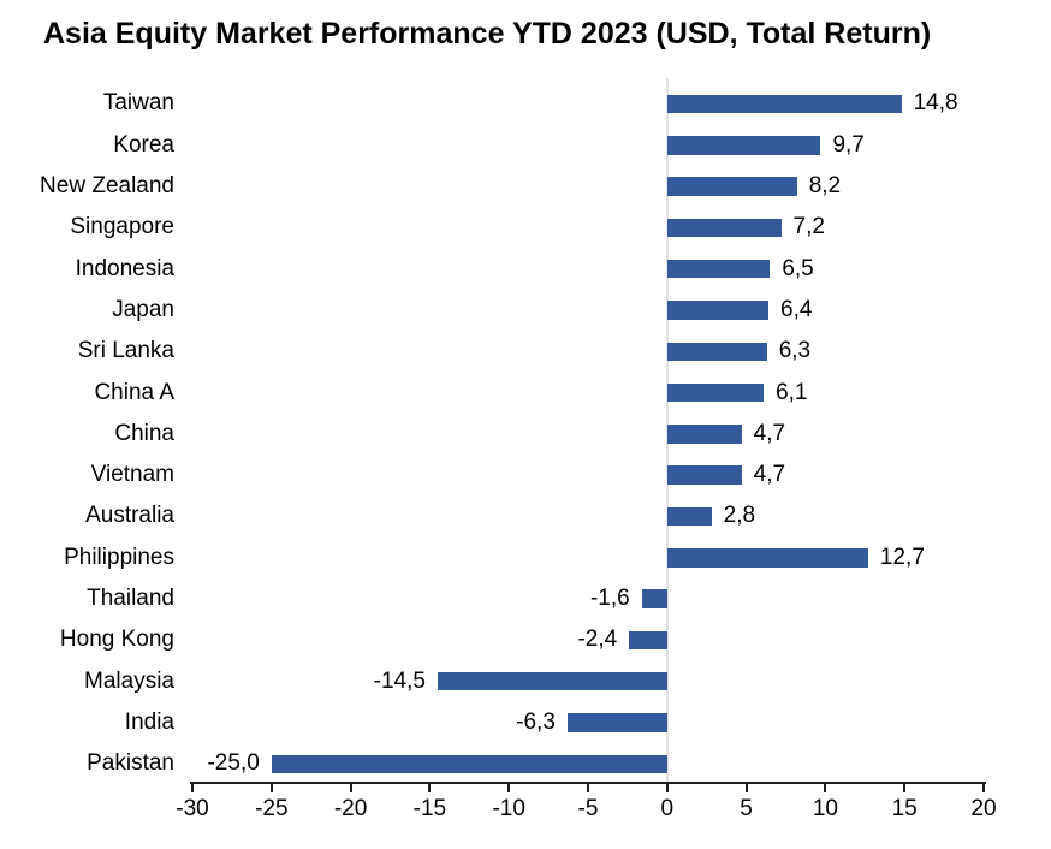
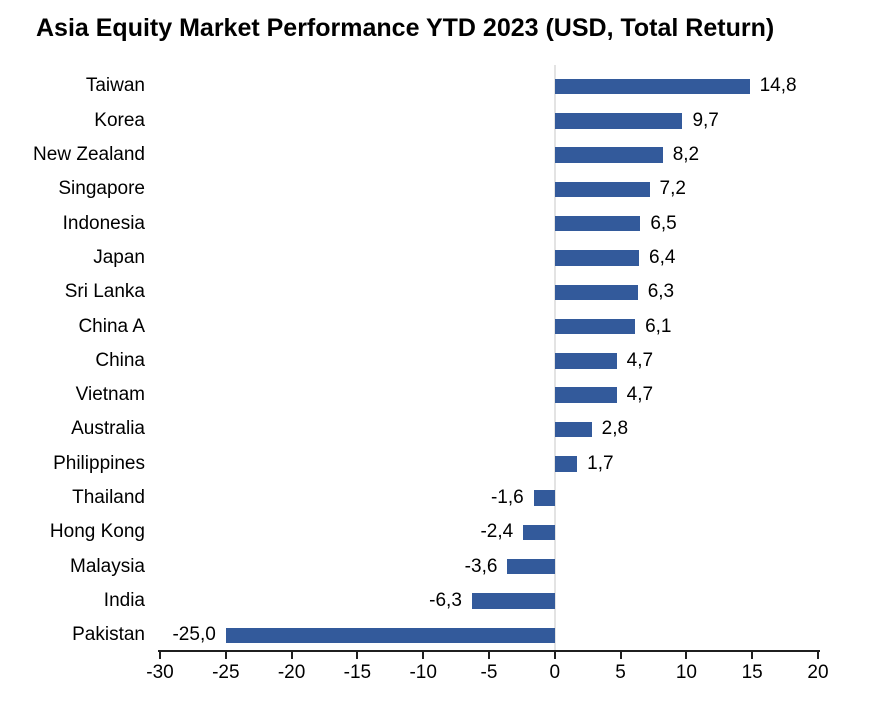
Philippines: 12,7 -> 1,7
Malaysia: -14,5 -> -3,6
